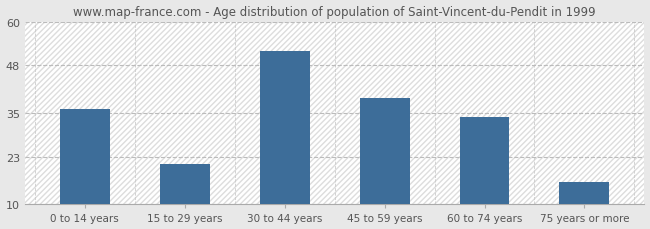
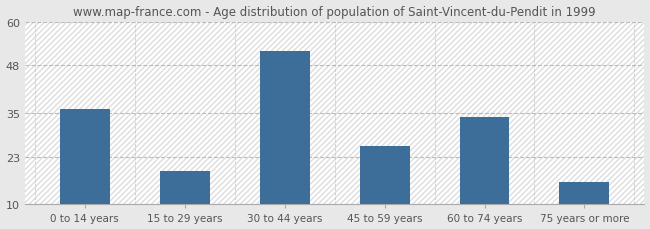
15 to 29 years: 21 -> 19
45 to 59 years: 39 -> 26
